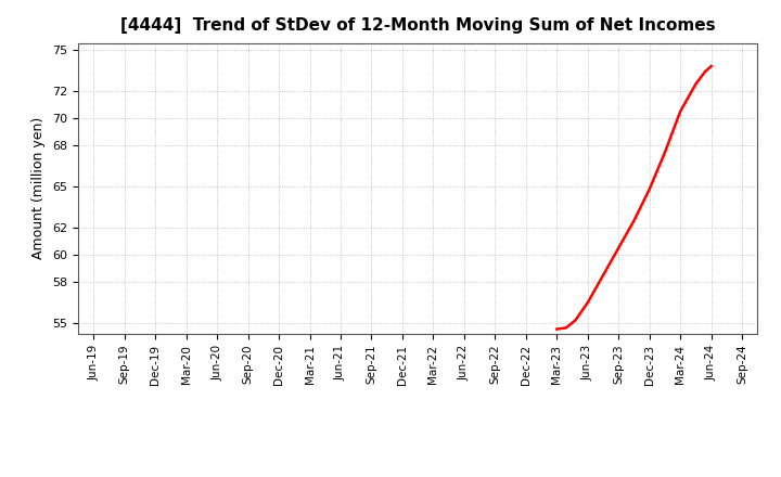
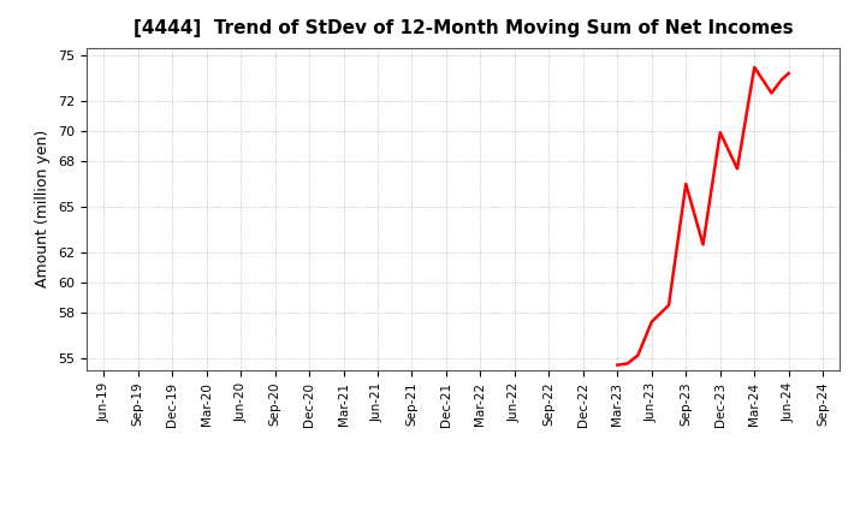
Jun-23: 56.5 -> 57.4
Sep-23: 60.5 -> 66.5
Dec-23: 64.8 -> 69.9
Mar-24: 70.5 -> 74.2
